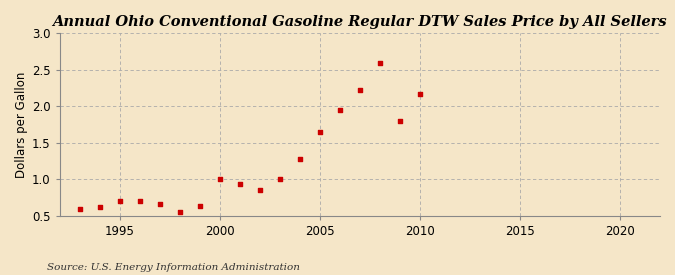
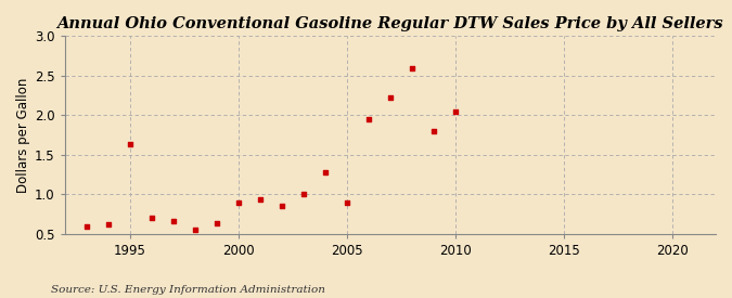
1995: 0.70 -> 1.64
2000: 1.00 -> 0.90
2005: 1.65 -> 0.90
2010: 2.17 -> 2.04
